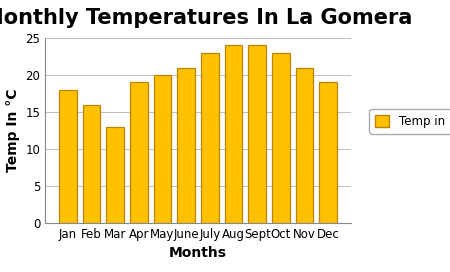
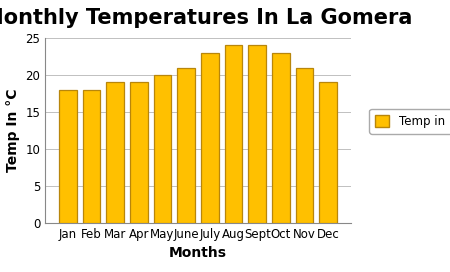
Feb: 16 -> 18
Mar: 13 -> 19
